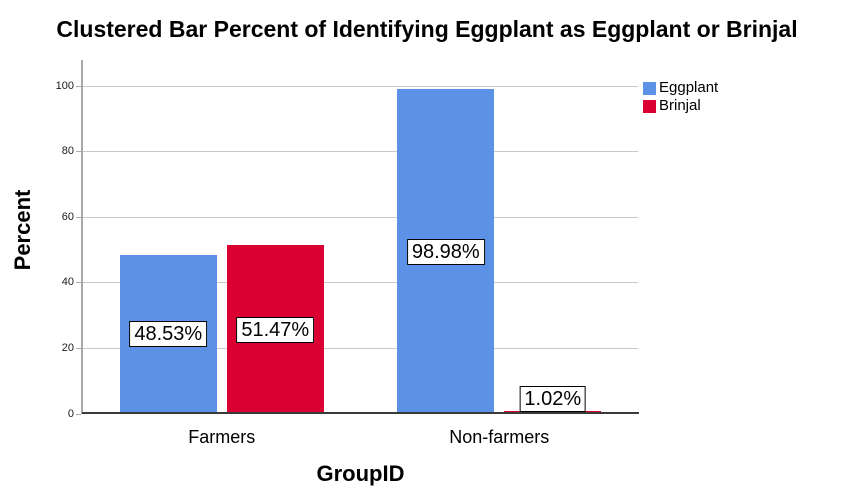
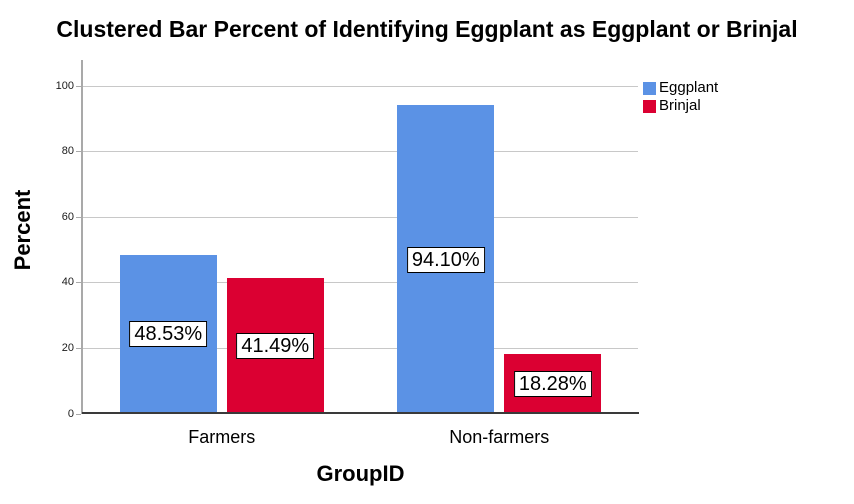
Brinjal/Farmers: 51.47% -> 41.49%
Eggplant/Non-farmers: 98.98% -> 94.10%
Brinjal/Non-farmers: 1.02% -> 18.28%
